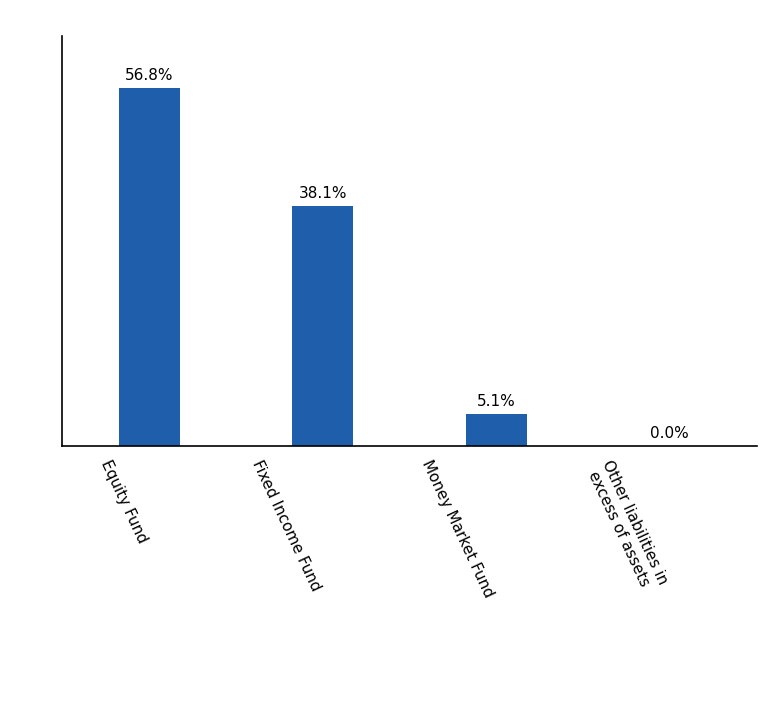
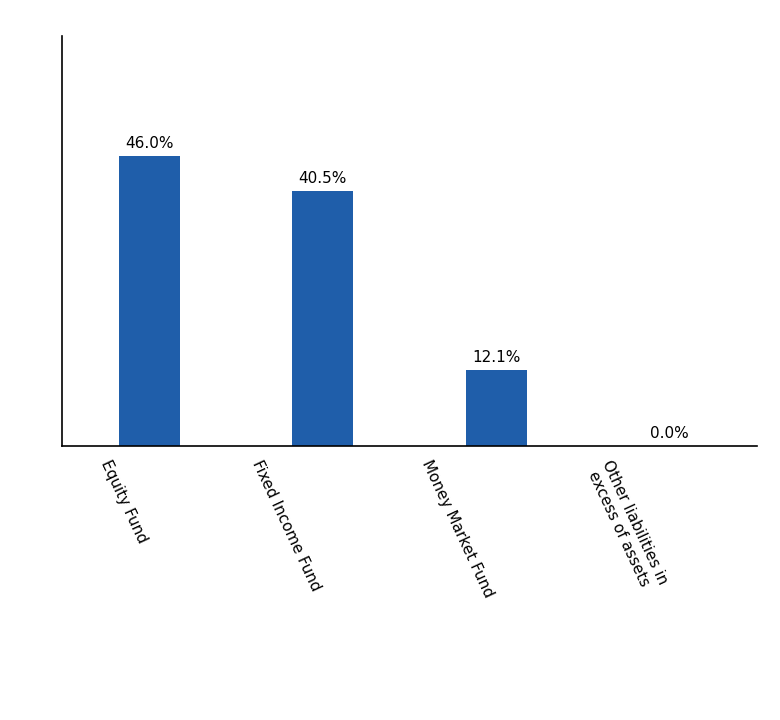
Equity Fund: 56.8% -> 46.0%
Fixed Income Fund: 38.1% -> 40.5%
Money Market Fund: 5.1% -> 12.1%
